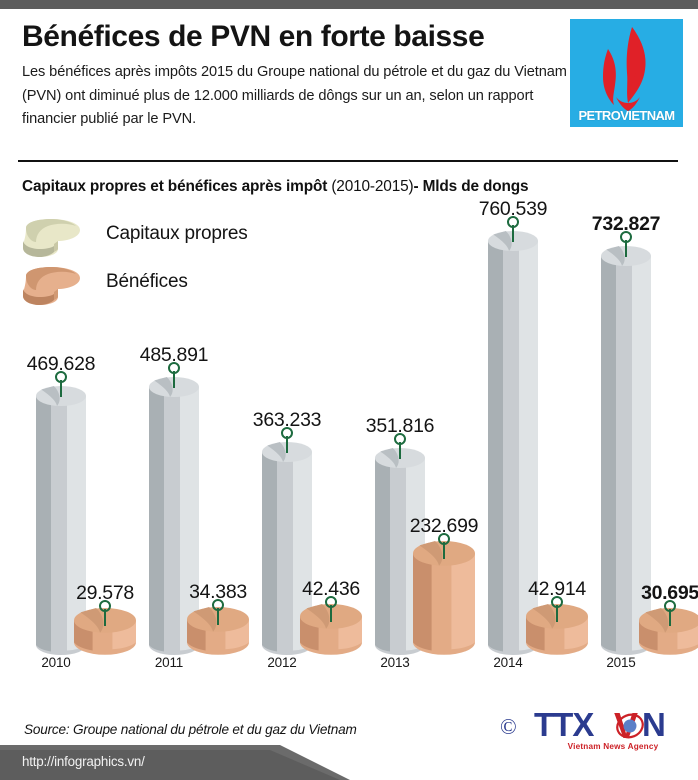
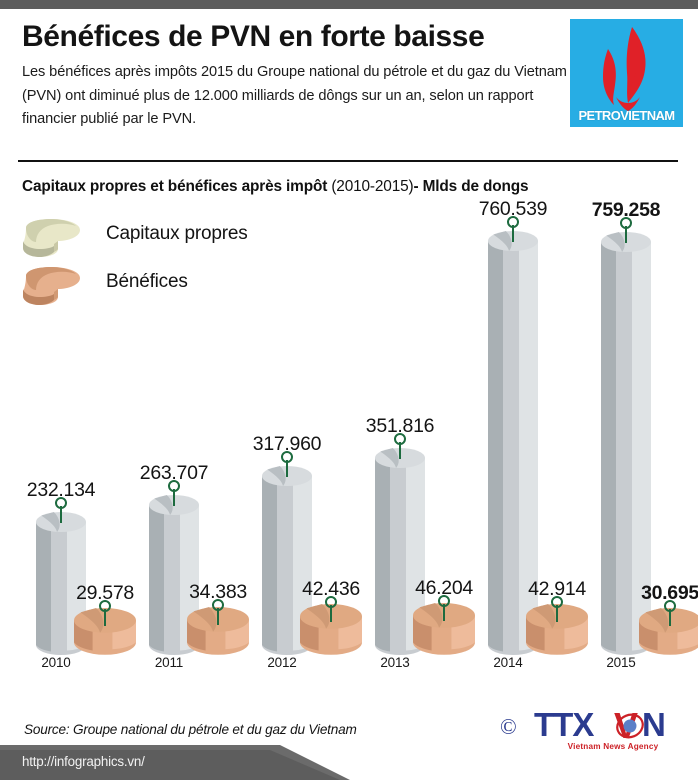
Capitaux propres/2010: 469.628 -> 232.134
Capitaux propres/2011: 485.891 -> 263.707
Capitaux propres/2012: 363.233 -> 317.960
Bénéfices/2013: 232.699 -> 46.204
Capitaux propres/2015: 732.827 -> 759.258
